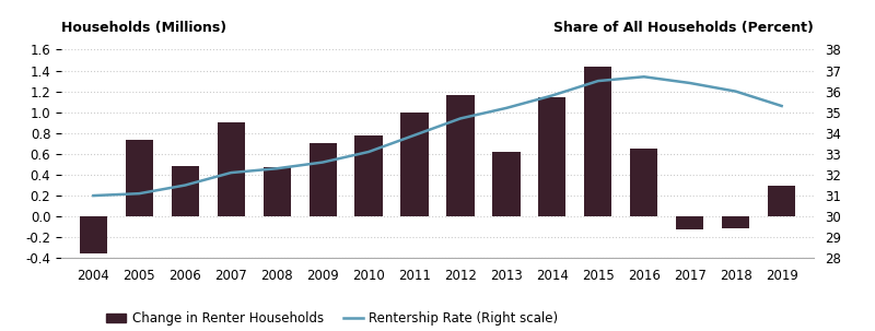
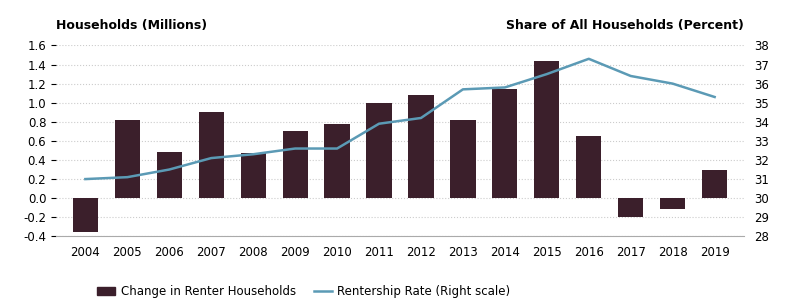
Change in Renter Households/2005: 0.73 -> 0.82
Rentership Rate (Right scale)/2010: 33.1 -> 32.6
Change in Renter Households/2012: 1.16 -> 1.08
Rentership Rate (Right scale)/2012: 34.7 -> 34.2
Change in Renter Households/2013: 0.62 -> 0.82
Rentership Rate (Right scale)/2013: 35.2 -> 35.7
Rentership Rate (Right scale)/2016: 36.7 -> 37.3
Change in Renter Households/2017: -0.12 -> -0.20
